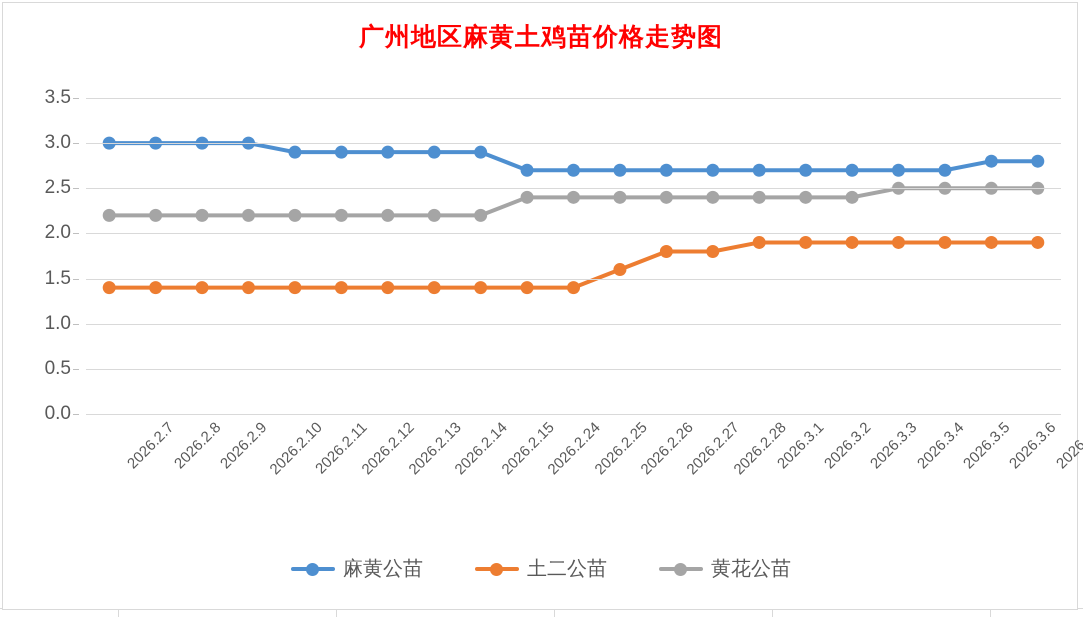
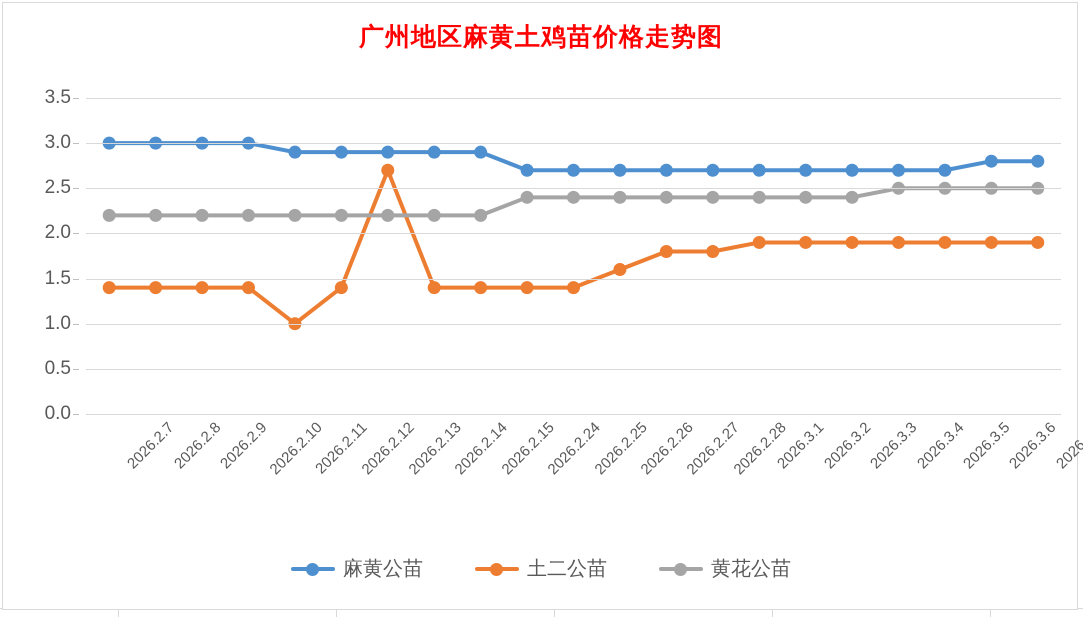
土二公苗/2026.2.11: 1.4 -> 1.0
土二公苗/2026.2.13: 1.4 -> 2.7
